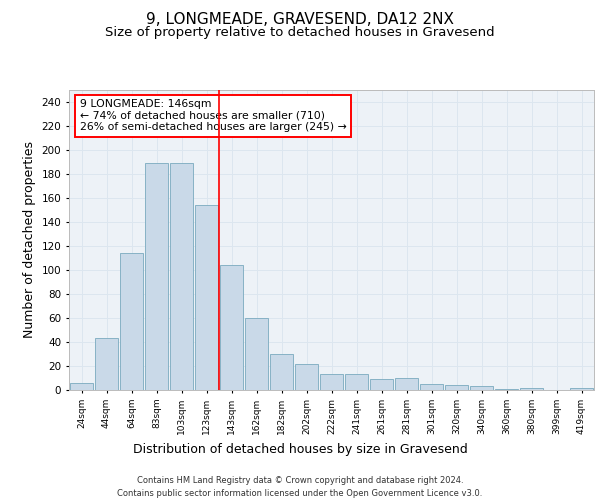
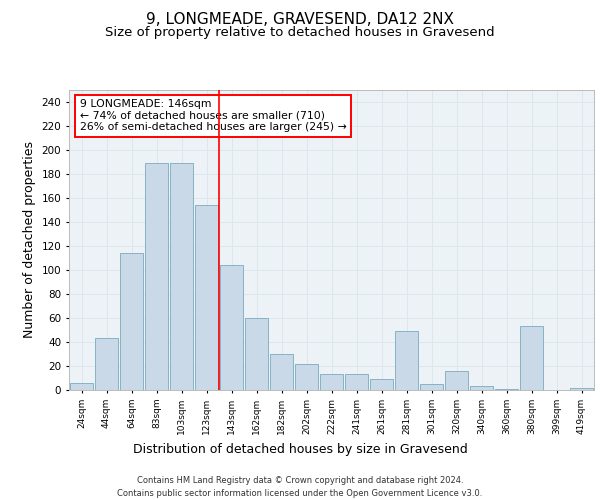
281sqm: 10 -> 49
320sqm: 4 -> 16
380sqm: 2 -> 53
